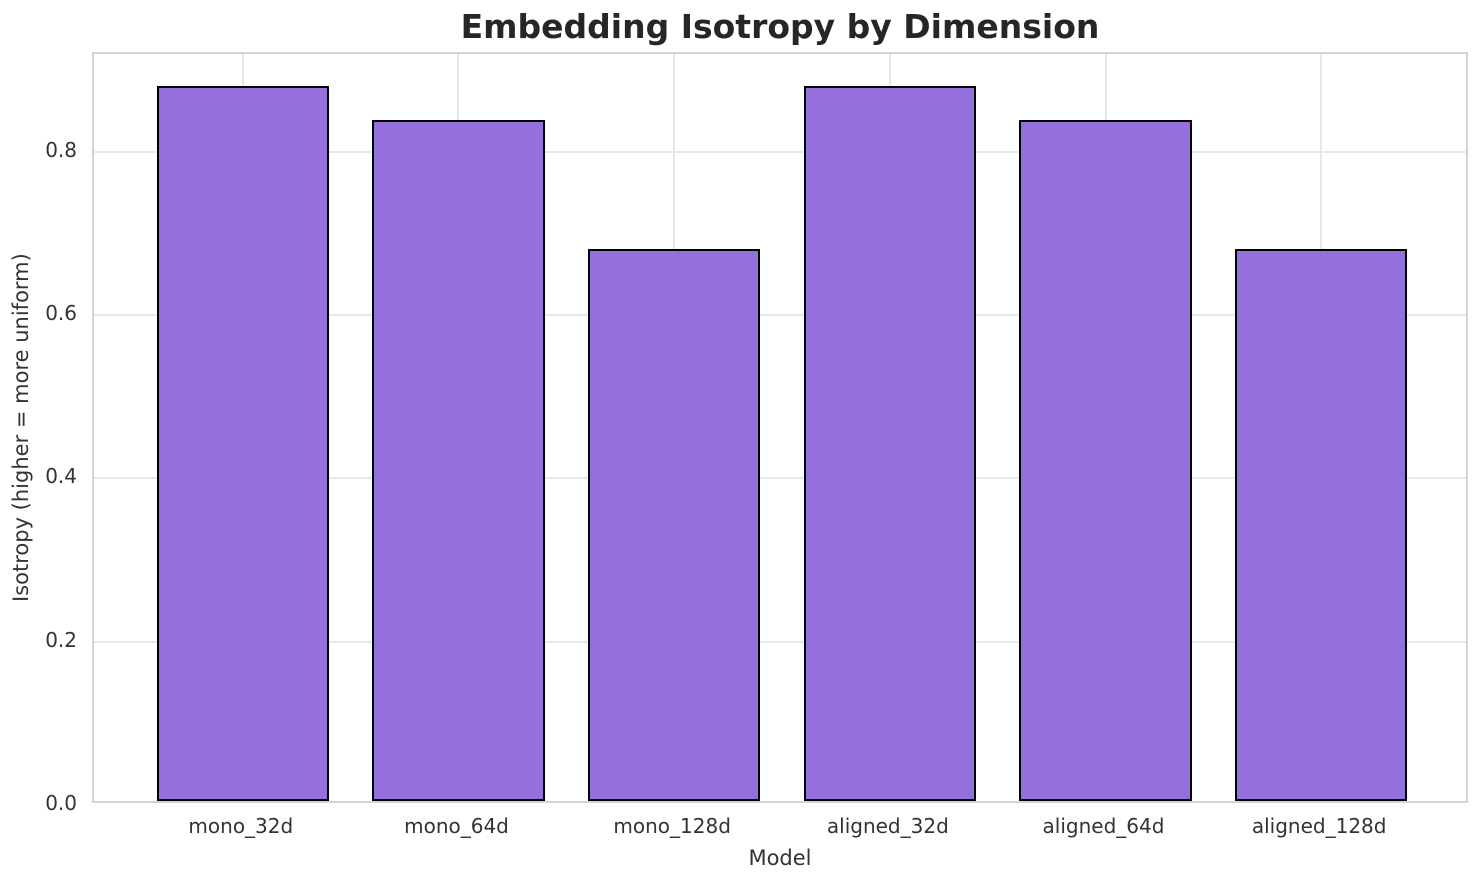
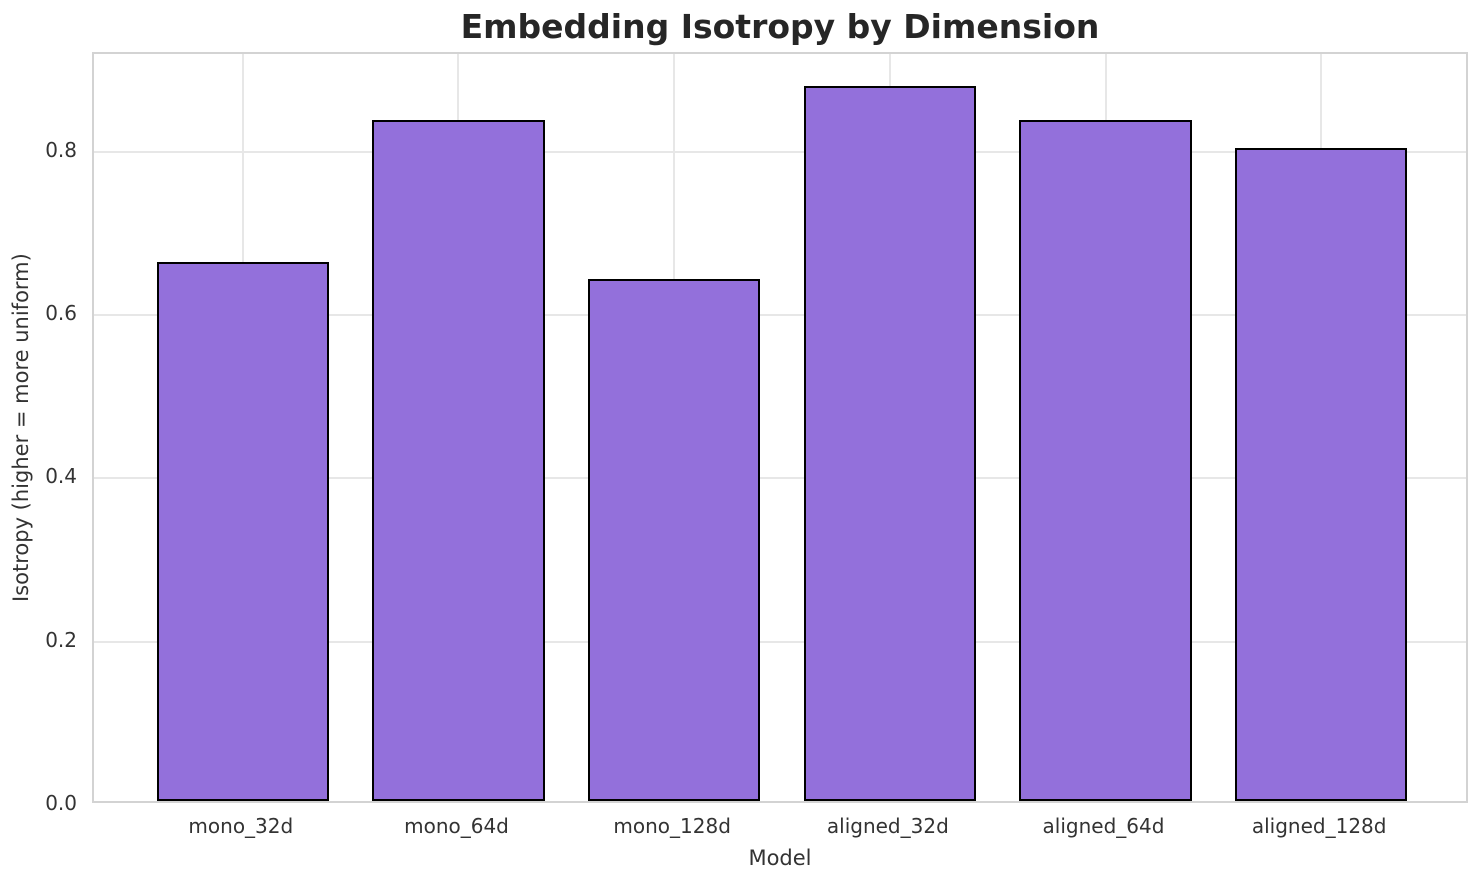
mono_32d: 0.88 -> 0.66
mono_128d: 0.68 -> 0.64
aligned_128d: 0.68 -> 0.80
